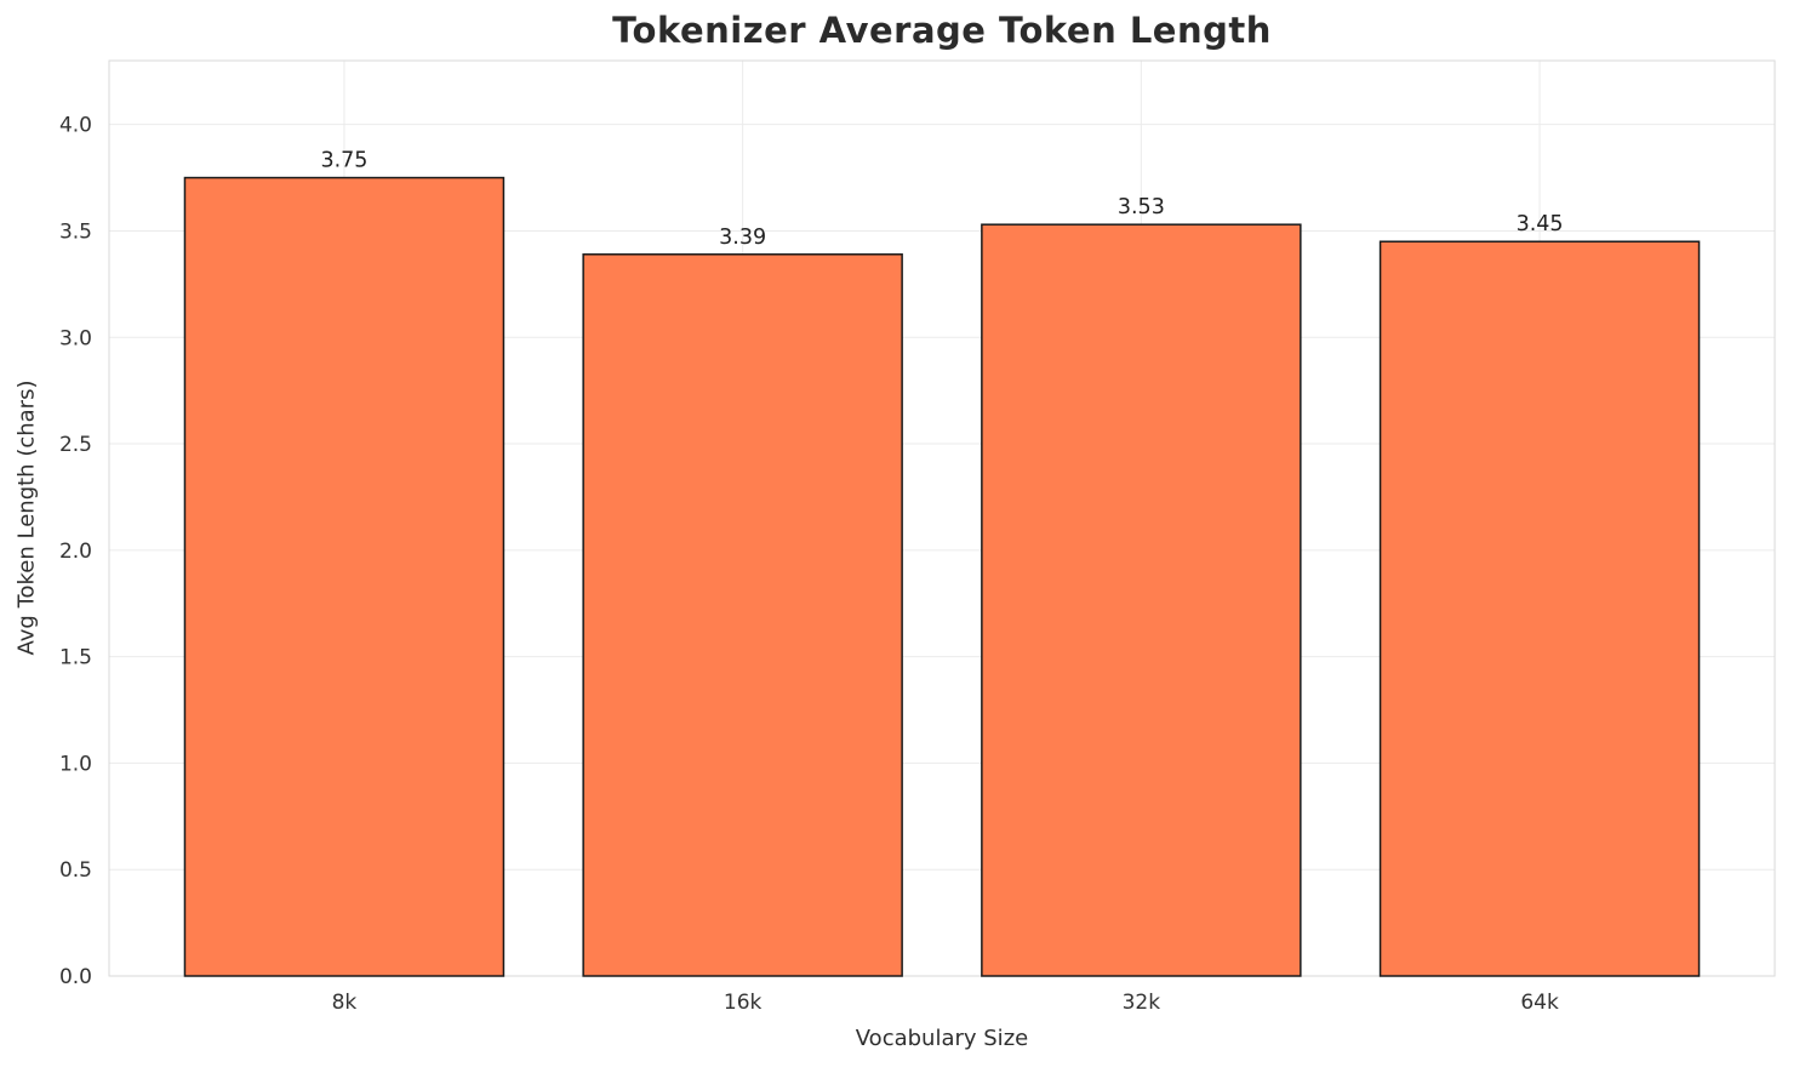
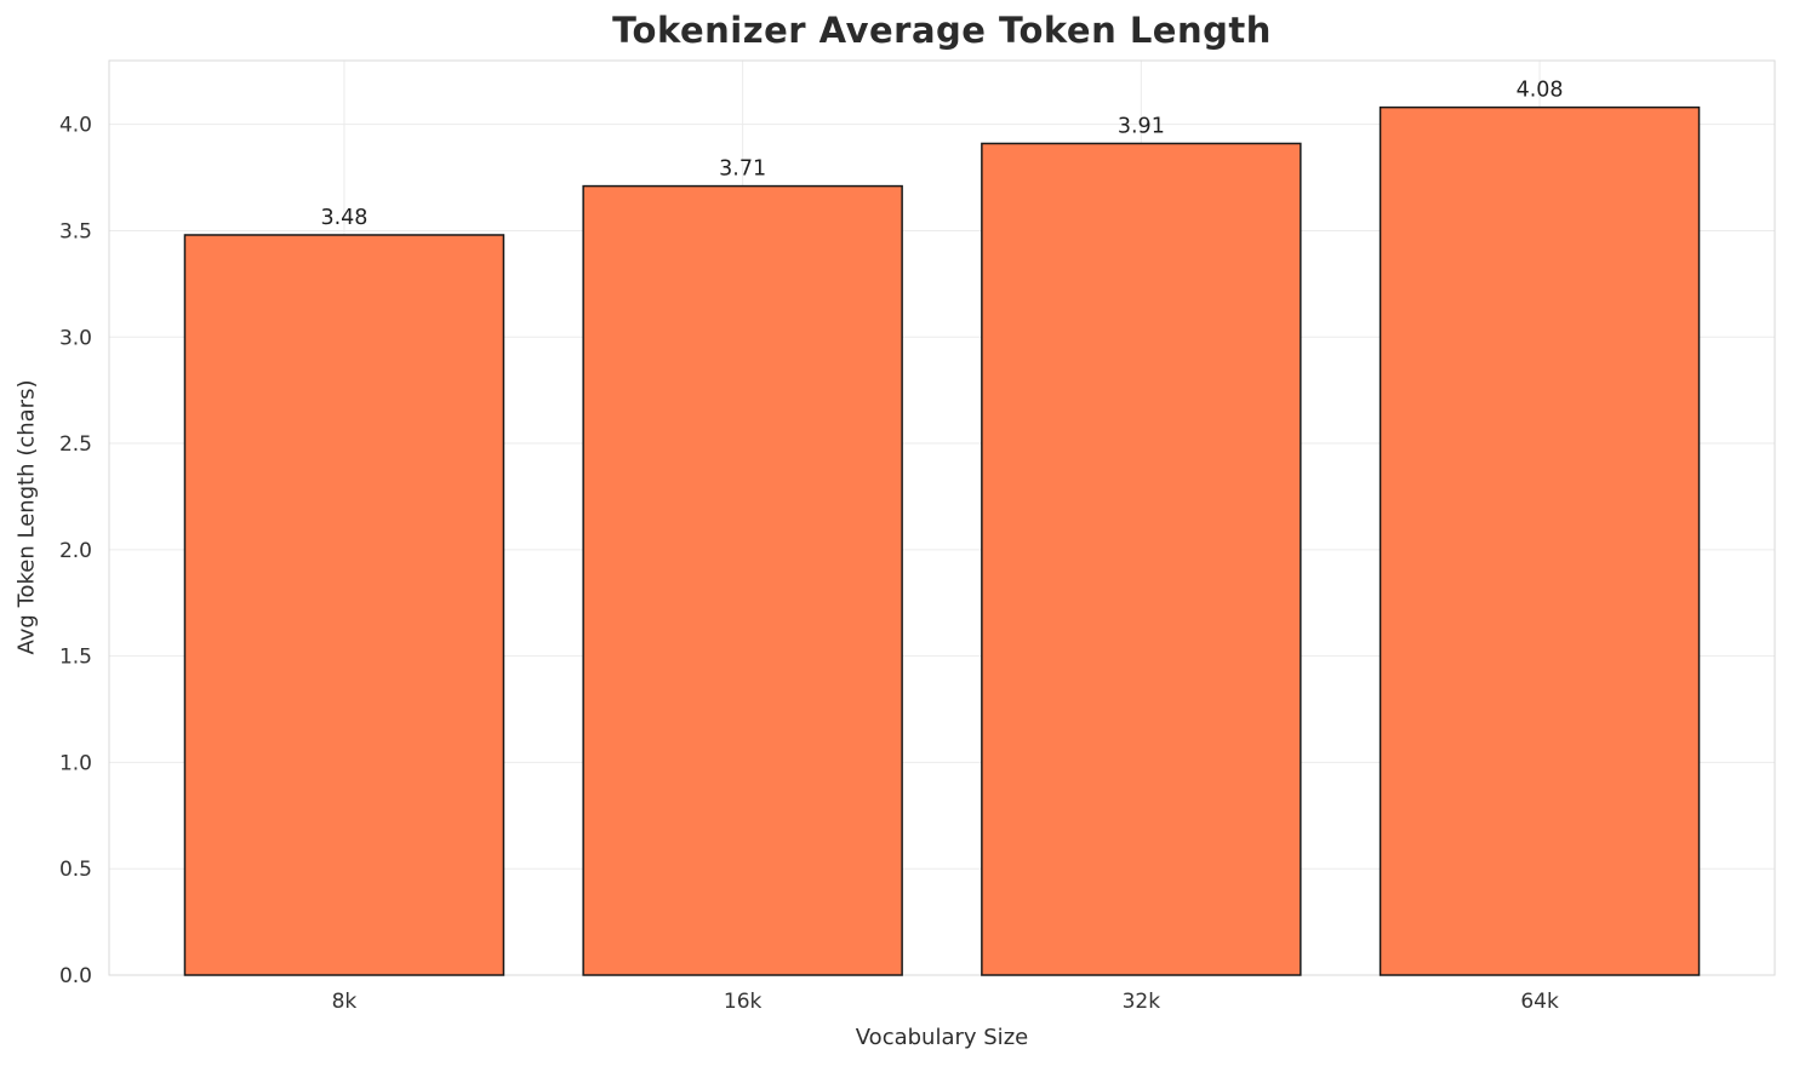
8k: 3.75 -> 3.48
16k: 3.39 -> 3.71
32k: 3.53 -> 3.91
64k: 3.45 -> 4.08
